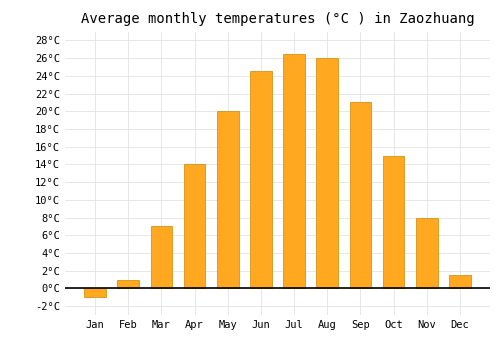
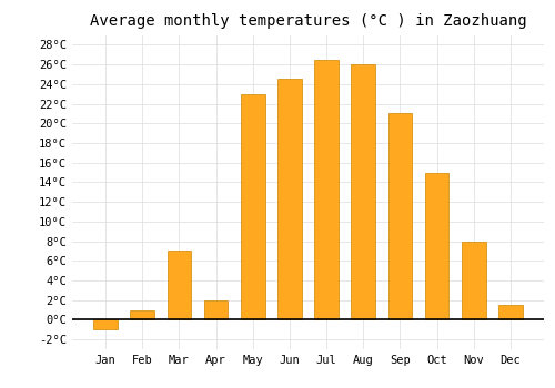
Apr: 14.0°C -> 2.0°C
May: 20.0°C -> 23.0°C
